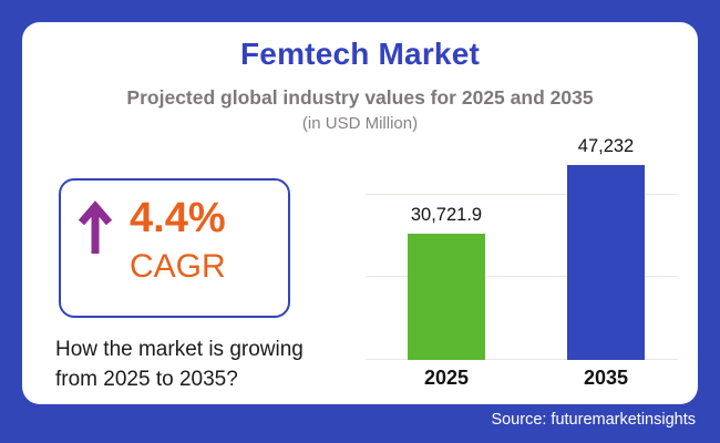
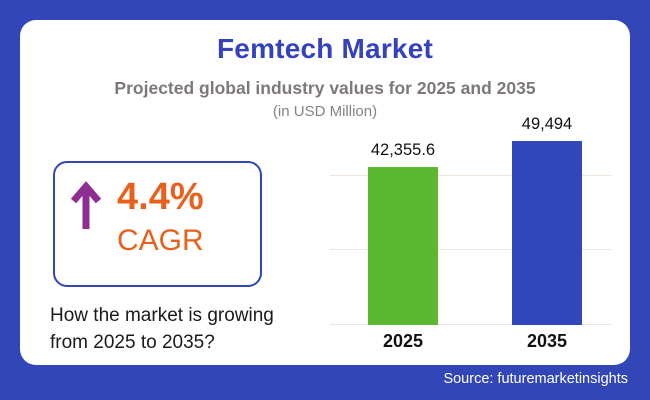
2025: 30,721.9 -> 42,355.6
2035: 47,232 -> 49,494
